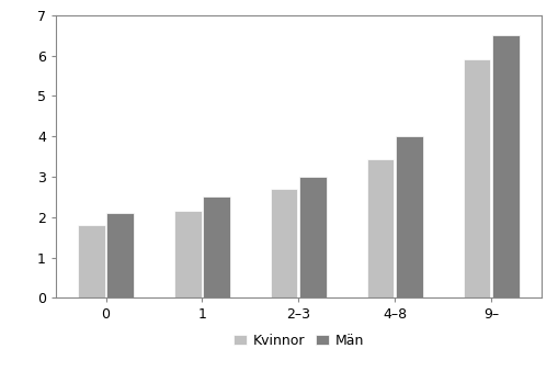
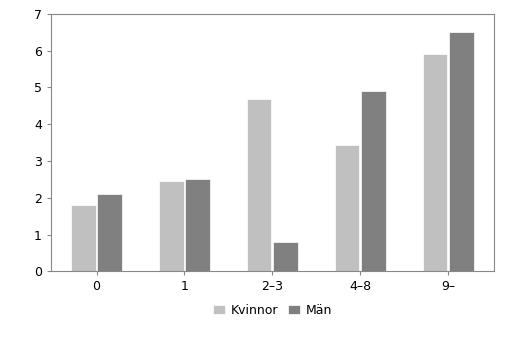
Kvinnor/1: 2.15 -> 2.45
Kvinnor/2–3: 2.70 -> 4.70
Män/2–3: 3.0 -> 0.8
Män/4–8: 4.0 -> 4.9
